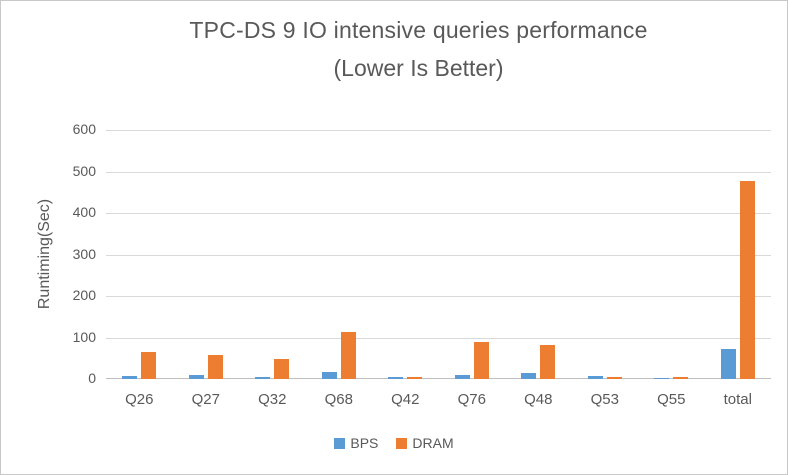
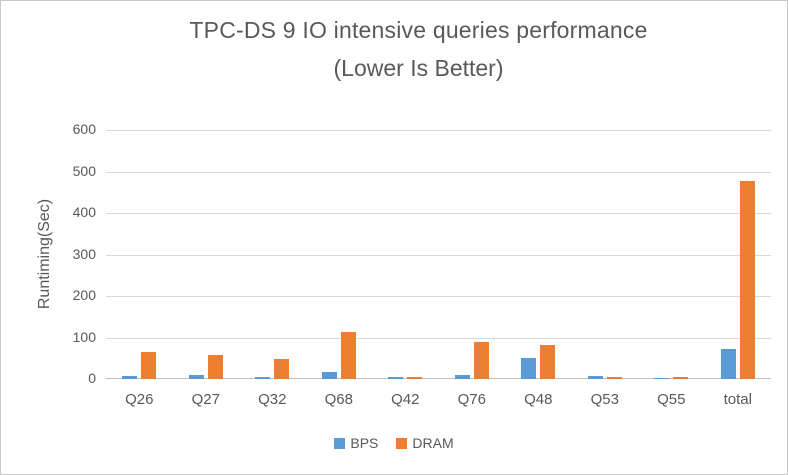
BPS/Q48: 10 -> 50
